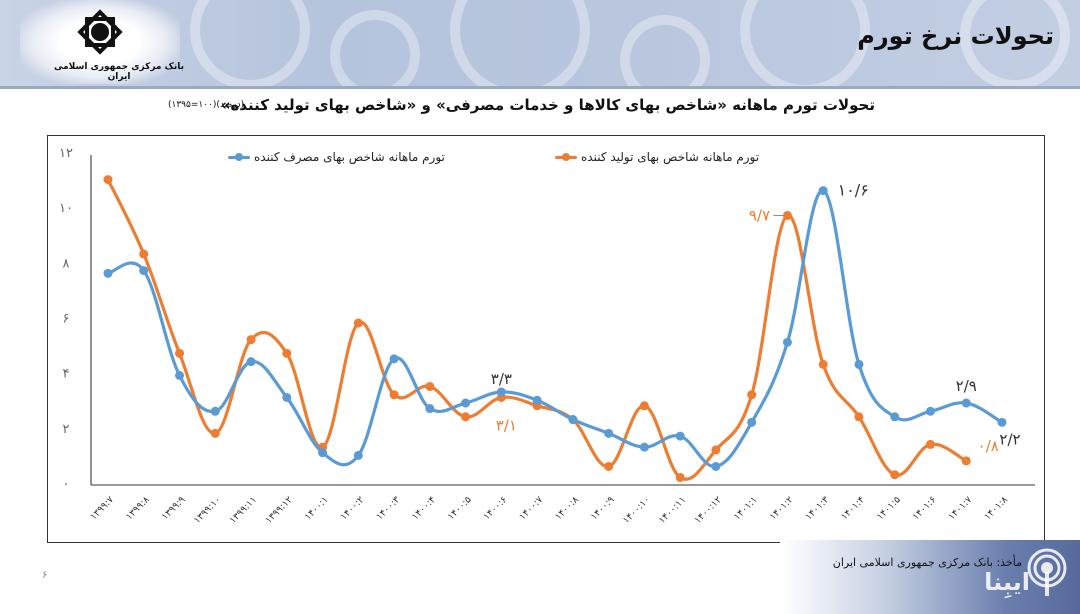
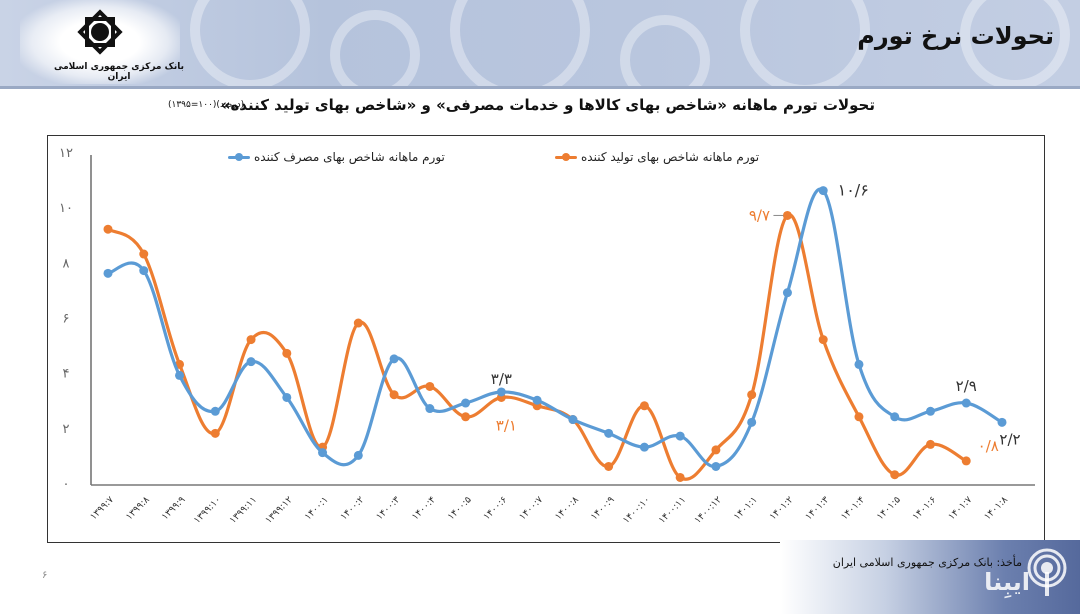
تورم ماهانه شاخص بهای تولید کننده/۱۳۹۹:۷: 11.0 -> 9.2
تورم ماهانه شاخص بهای تولید کننده/۱۳۹۹:۹: 4.7 -> 4.3
تورم ماهانه شاخص بهای مصرف کننده/۱۴۰۱:۲: 5.1 -> 6.9
تورم ماهانه شاخص بهای تولید کننده/۱۴۰۱:۳: 4.3 -> 5.2
